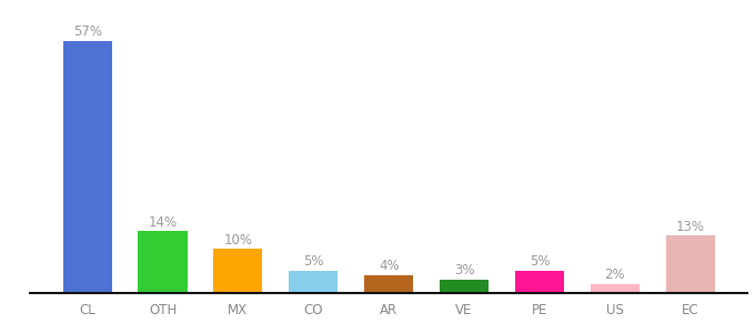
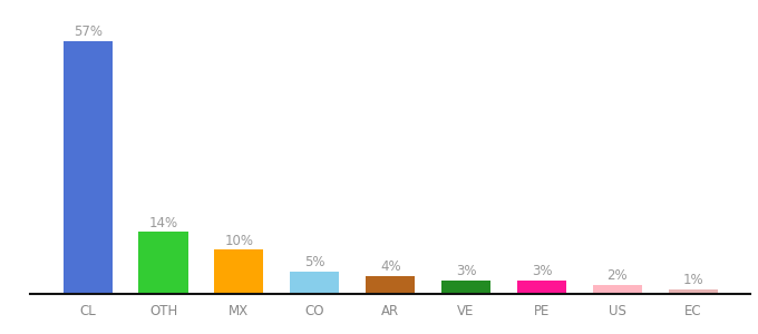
PE: 5% -> 3%
EC: 13% -> 1%
